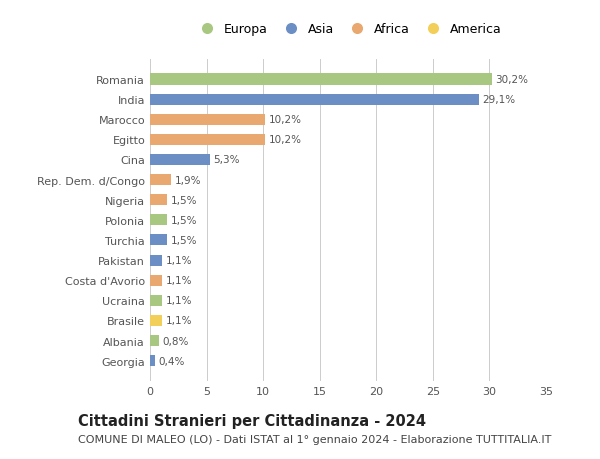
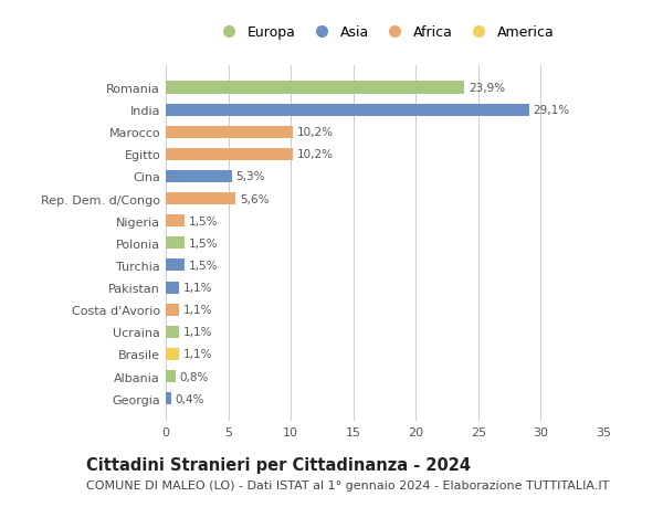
Romania: 30,2% -> 23,9%
Rep. Dem. d/Congo: 1,9% -> 5,6%
